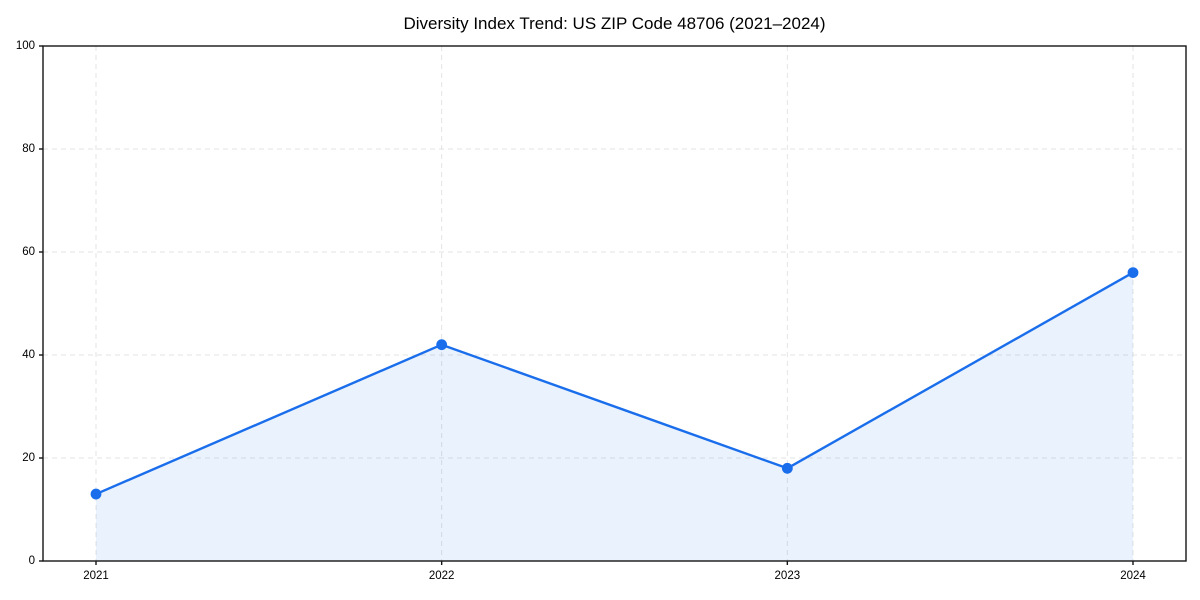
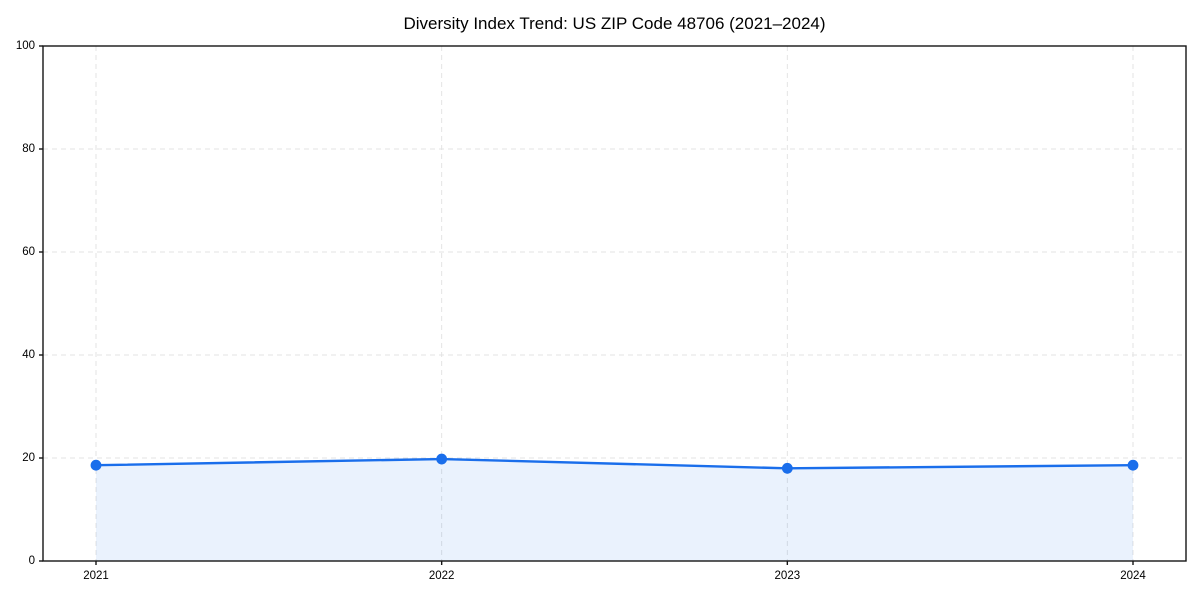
2021: 13 -> 19
2022: 42 -> 20
2024: 56 -> 19
